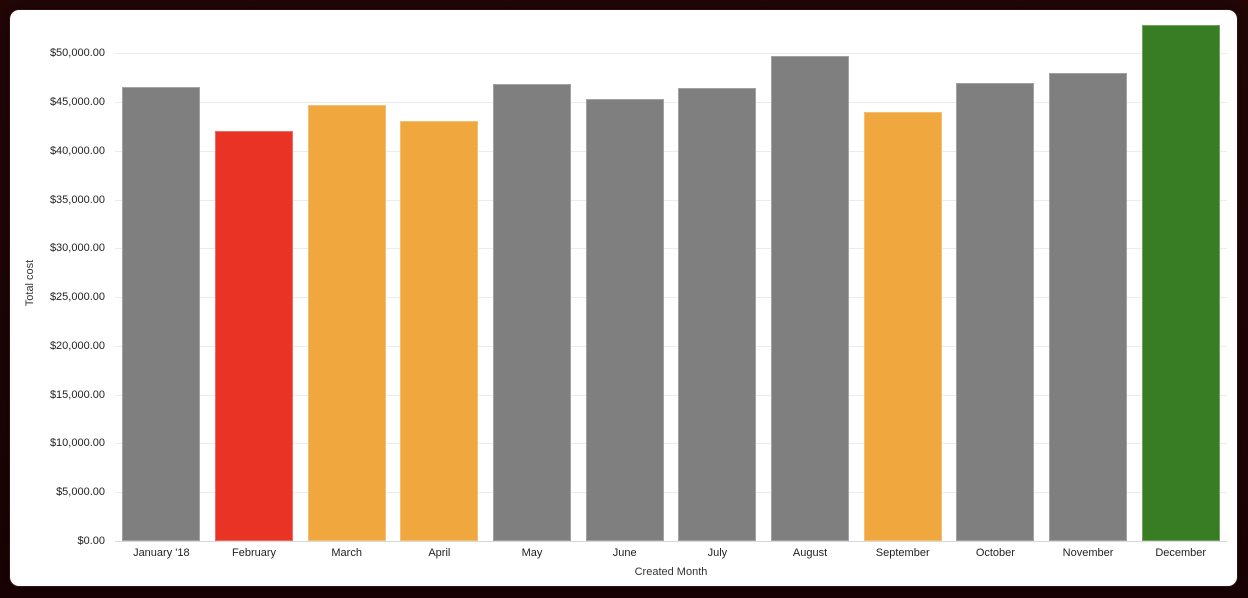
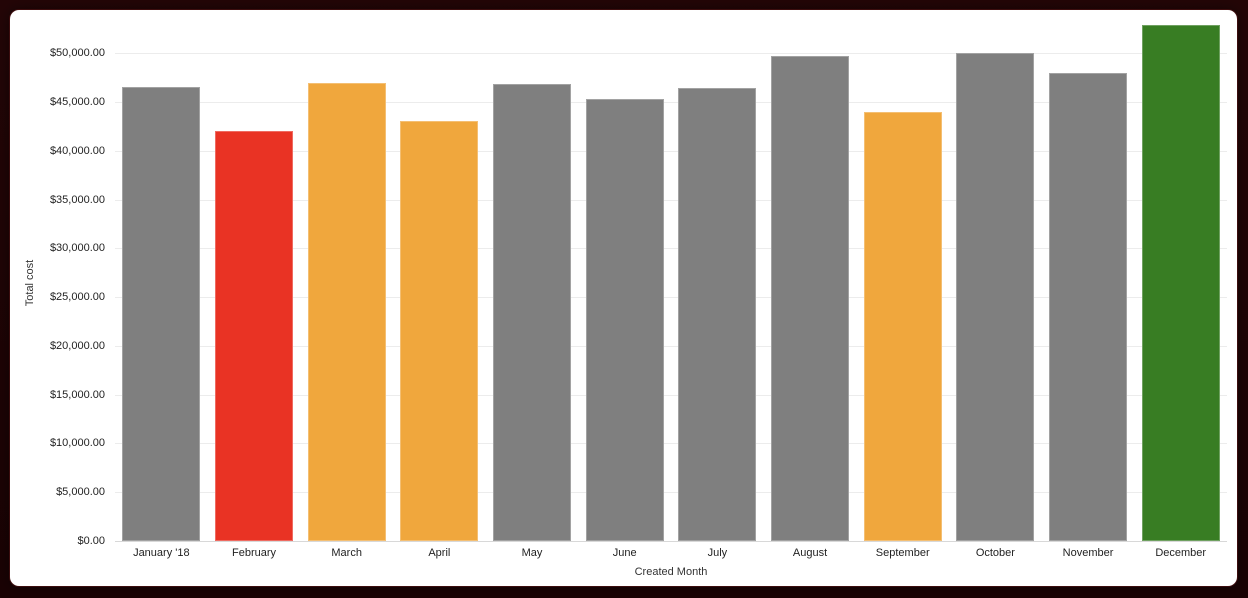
March: $45000 -> $47000
October: $47000 -> $50000
